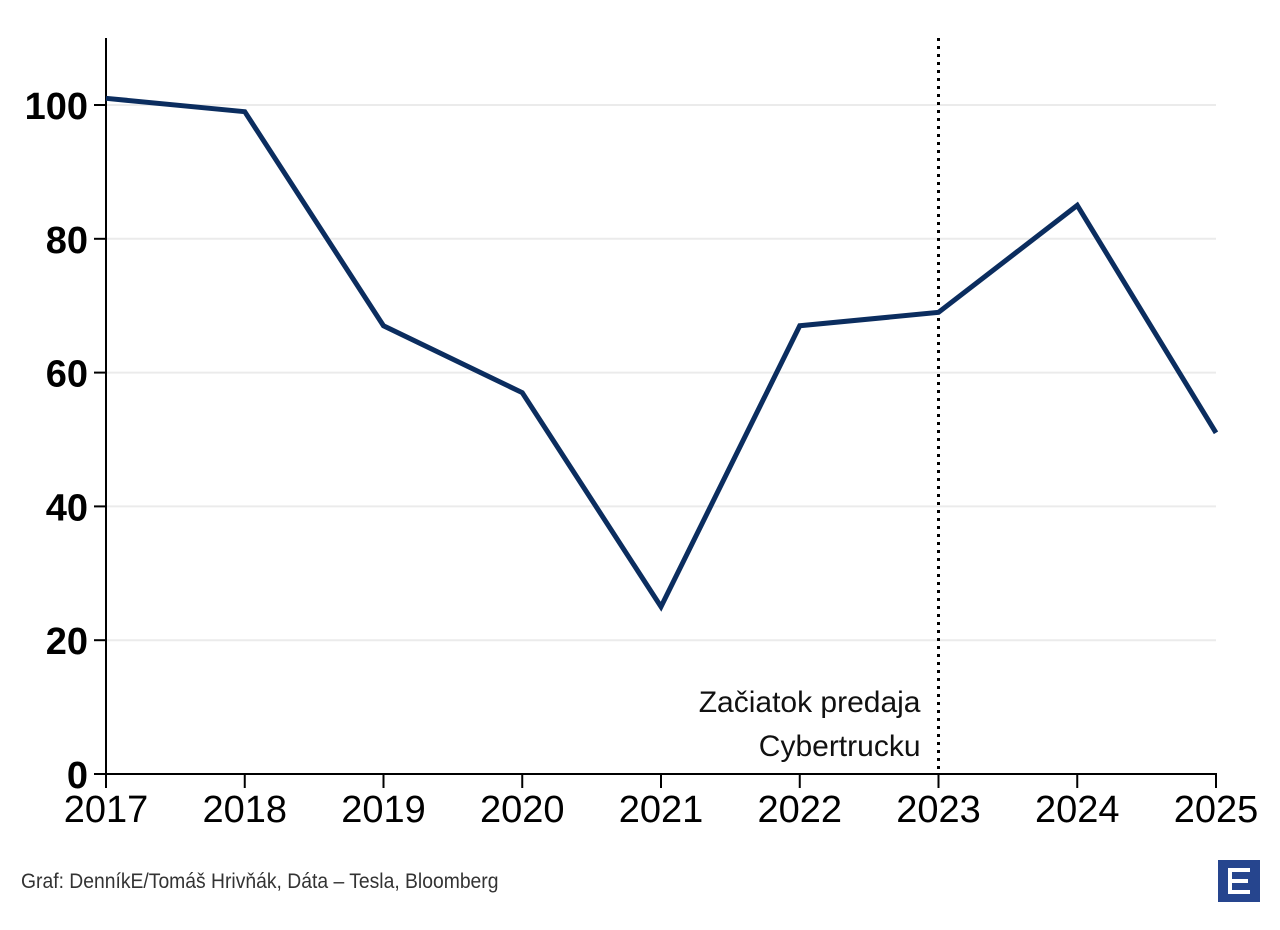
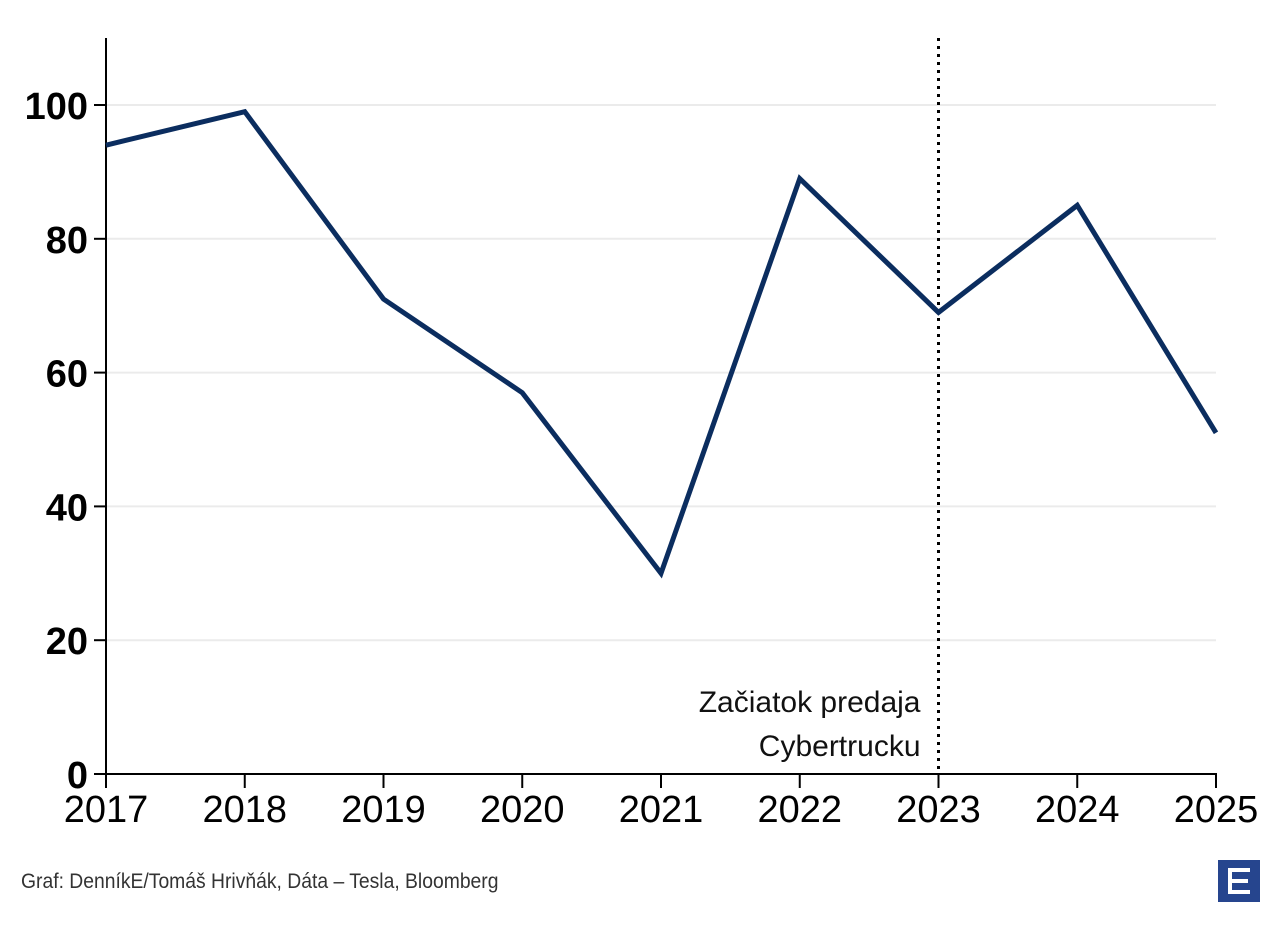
2017: 101 -> 94
2019: 67 -> 71
2021: 25 -> 30
2022: 67 -> 89
